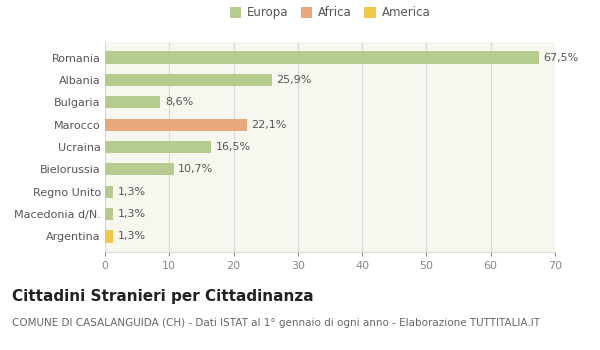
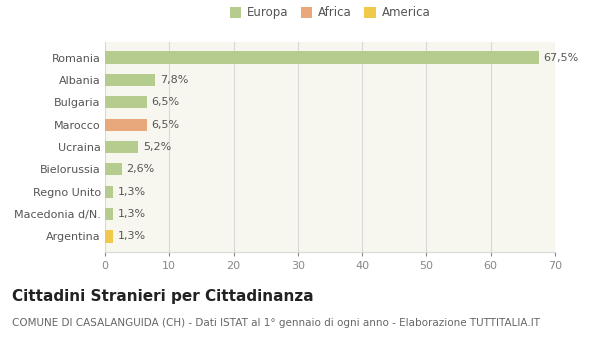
Albania: 25,9% -> 7,8%
Bulgaria: 8,6% -> 6,5%
Marocco: 22,1% -> 6,5%
Ucraina: 16,5% -> 5,2%
Bielorussia: 10,7% -> 2,6%
